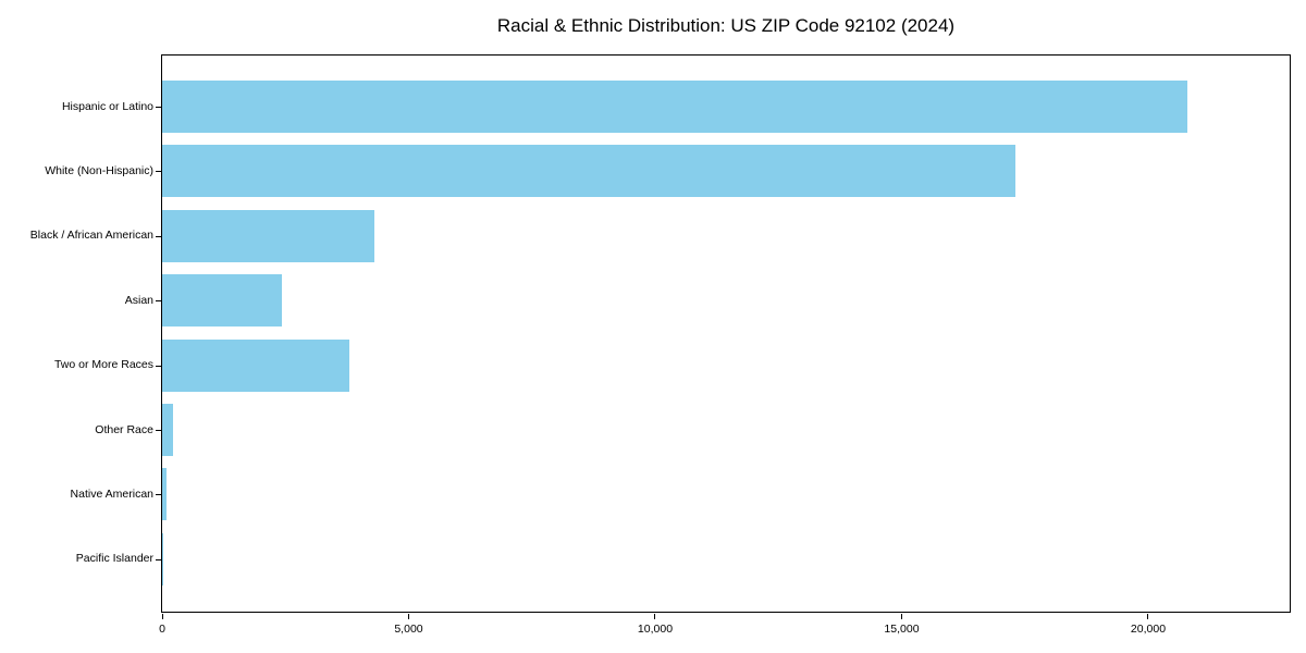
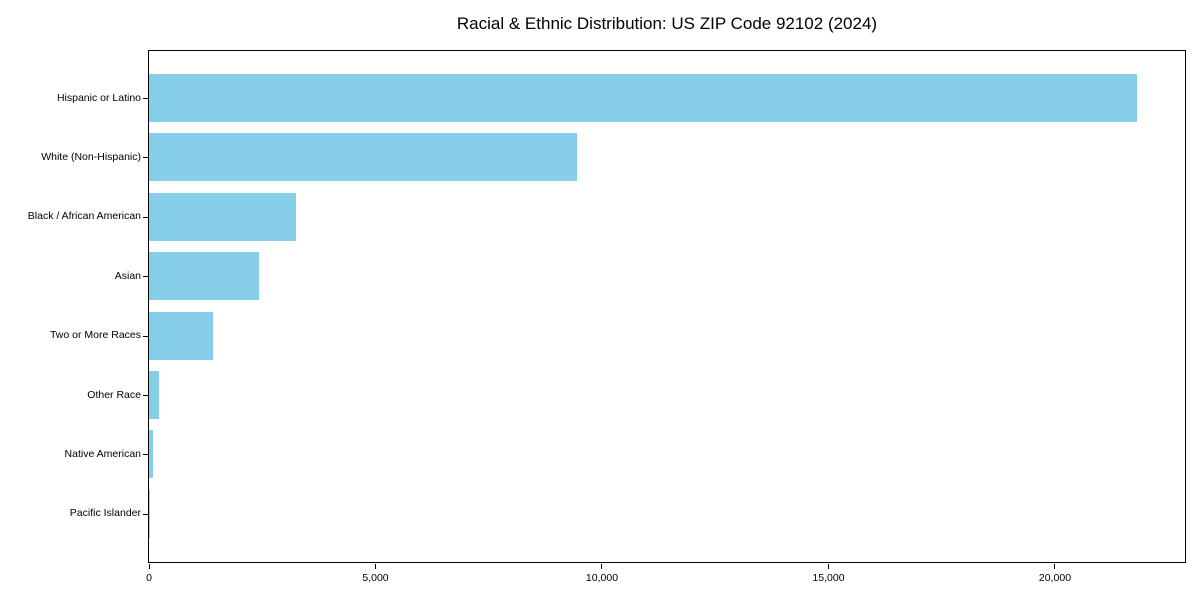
Hispanic or Latino: 20800 -> 21800
White (Non-Hispanic): 17300 -> 9400
Black / African American: 4300 -> 3200
Two or More Races: 3800 -> 1400
